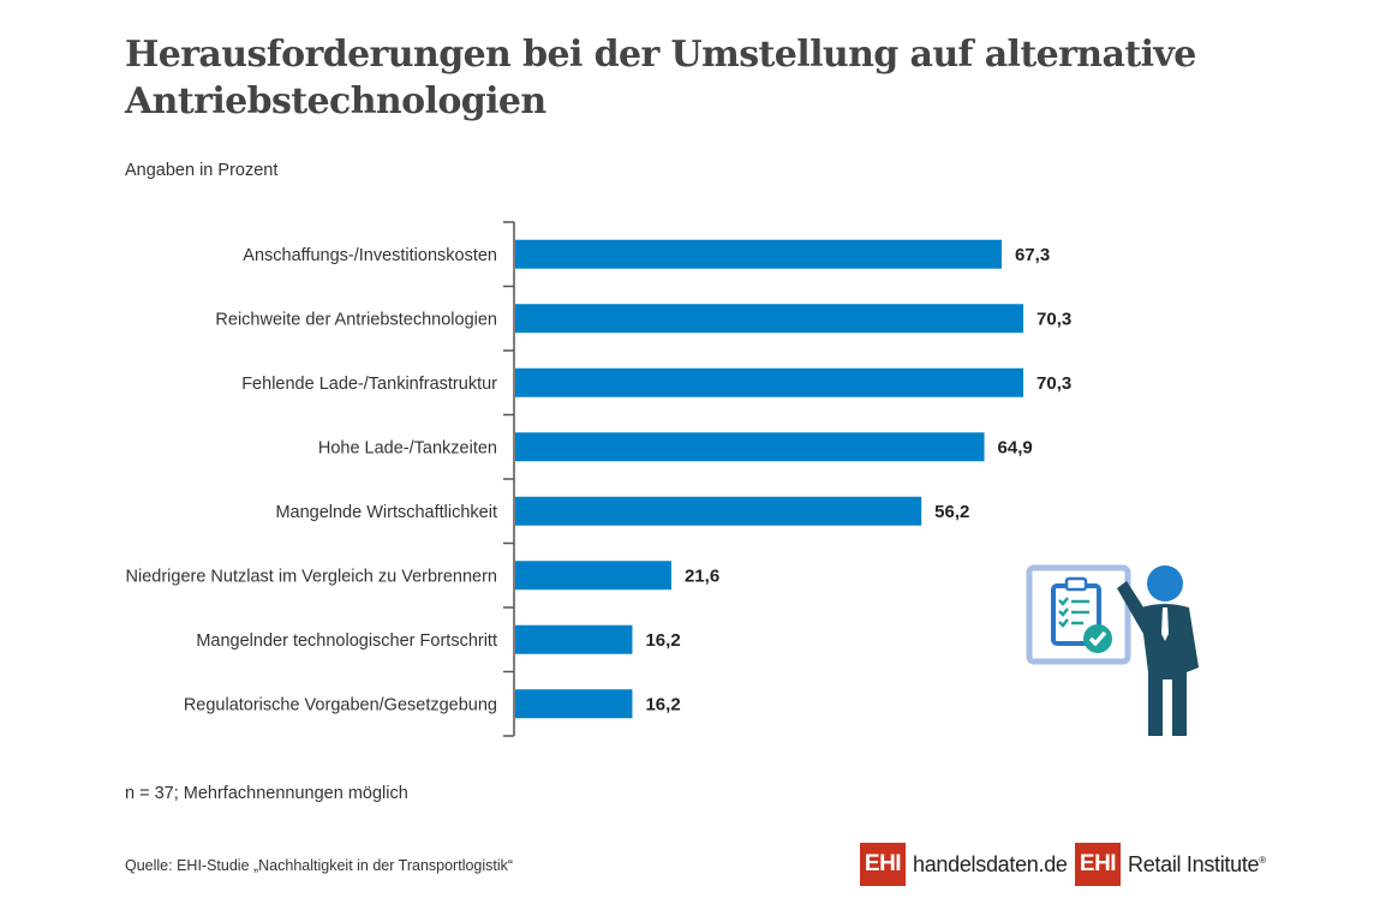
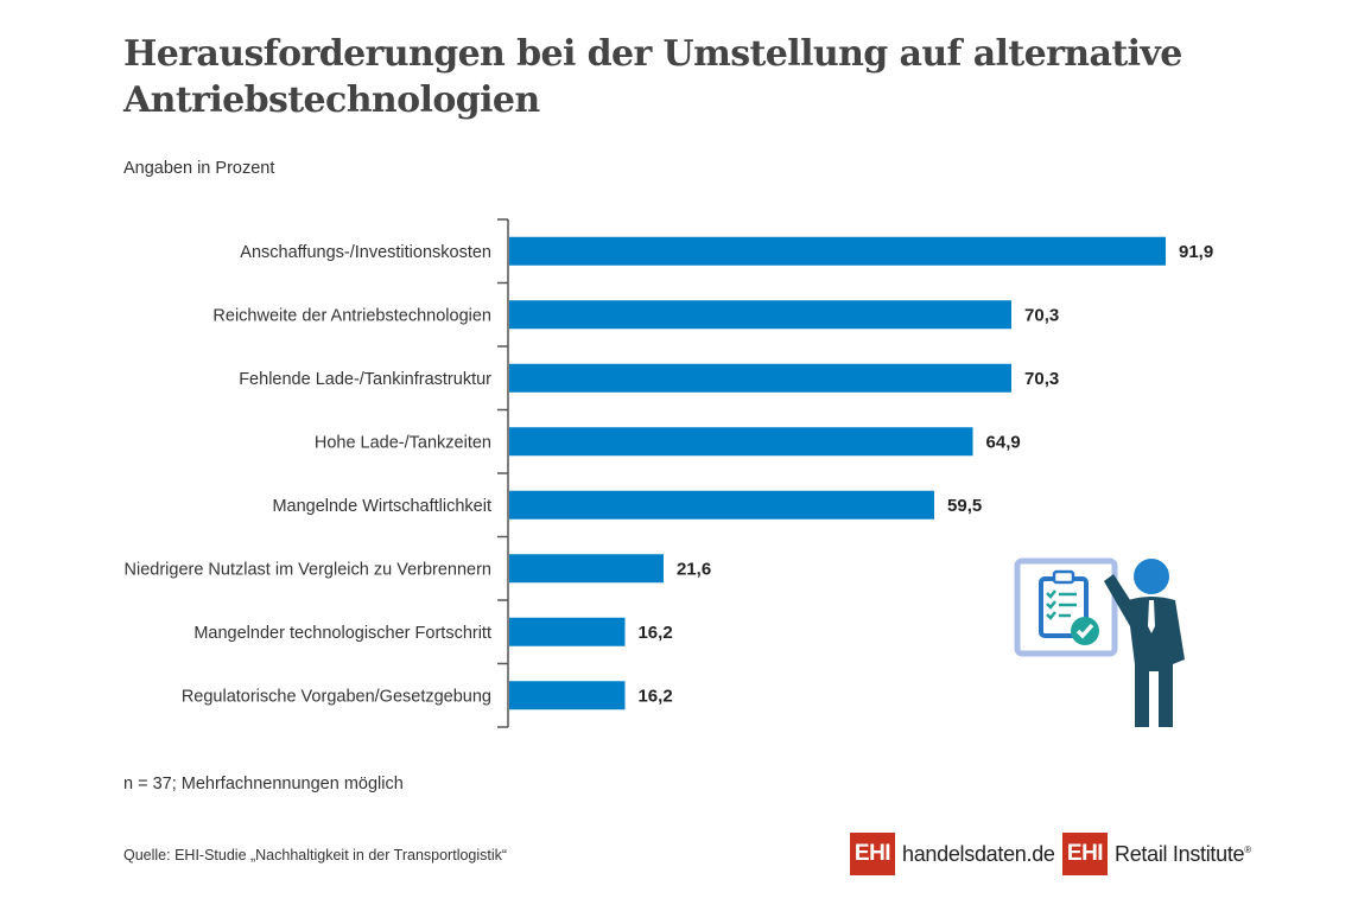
Anschaffungs-/Investitionskosten: 67,3 -> 91,9
Mangelnde Wirtschaftlichkeit: 56,2 -> 59,5
